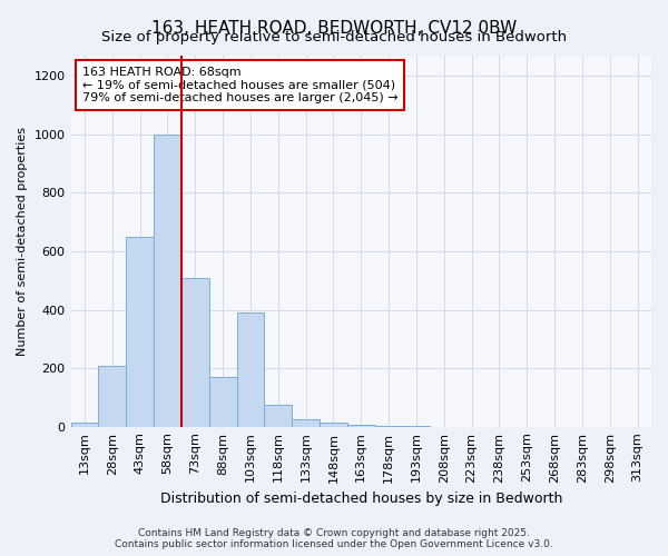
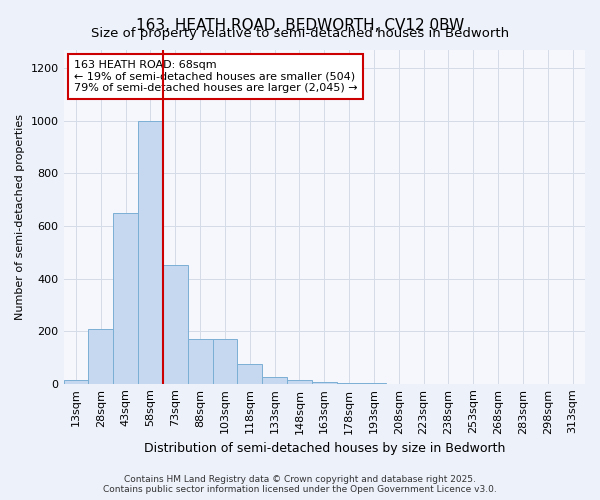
73sqm: 510 -> 450
103sqm: 390 -> 170
